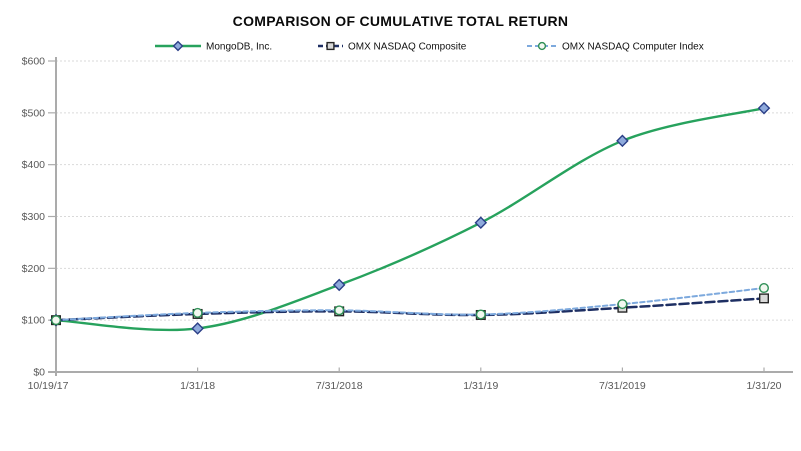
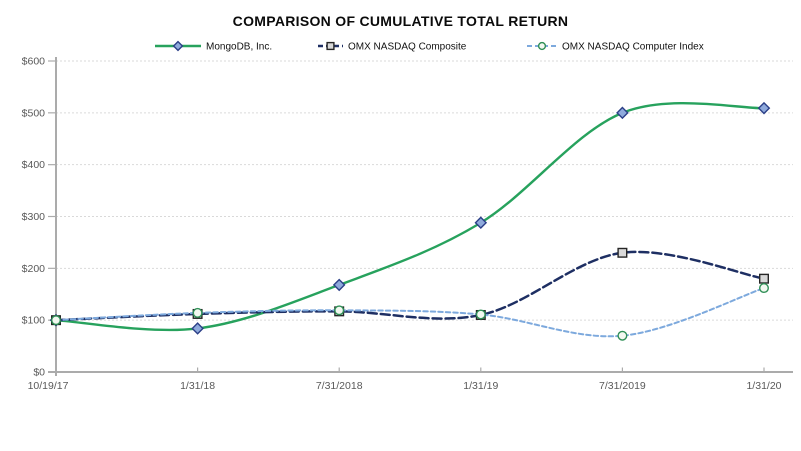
MongoDB, Inc./7/31/2019: $450 -> $500
OMX NASDAQ Composite/7/31/2019: $120 -> $230
OMX NASDAQ Computer Index/7/31/2019: $130 -> $70
OMX NASDAQ Composite/1/31/20: $140 -> $180
